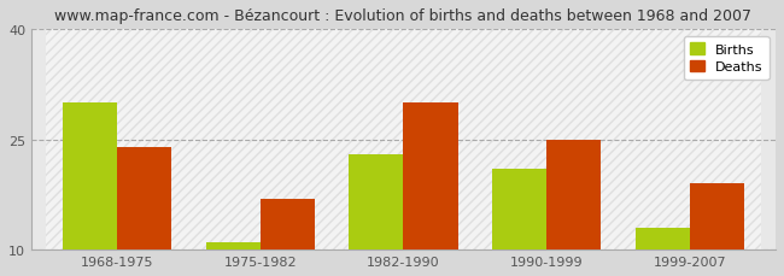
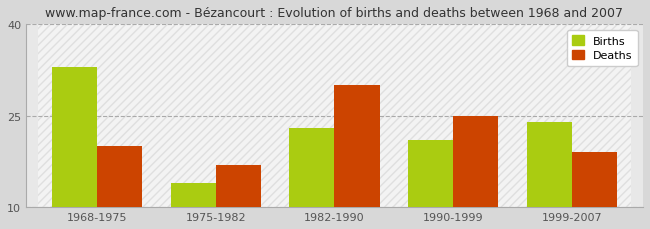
Births/1968-1975: 30 -> 33
Deaths/1968-1975: 24 -> 20
Births/1975-1982: 11 -> 14
Births/1999-2007: 13 -> 24
